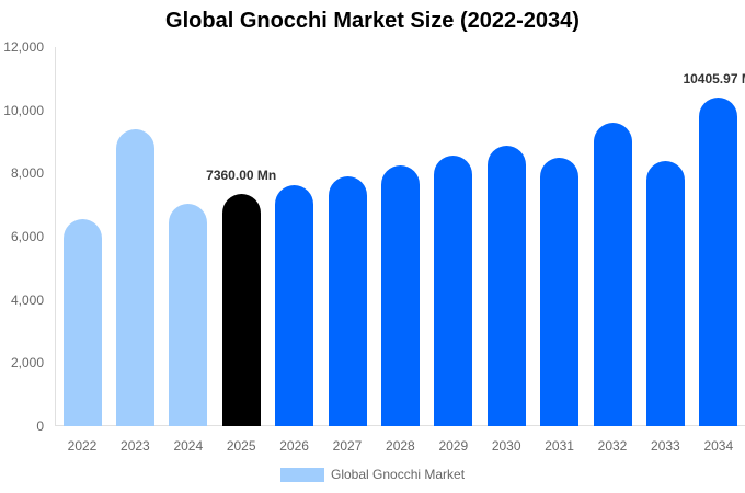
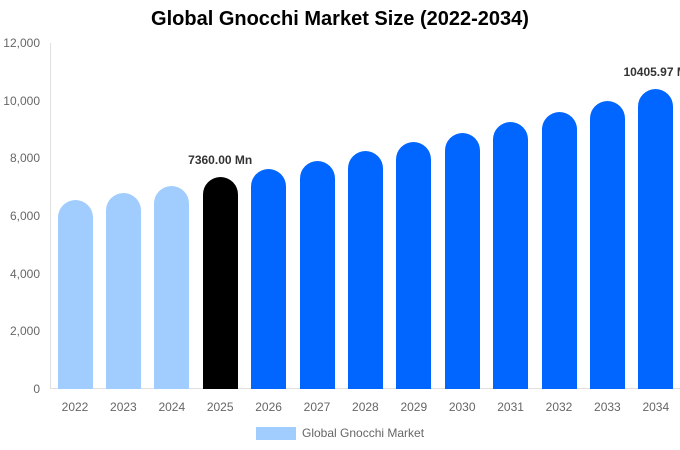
2023: 9400 -> 6800
2031: 8500 -> 9300
2033: 8400 -> 10000
